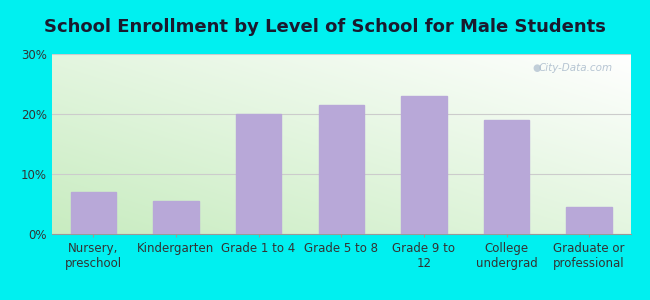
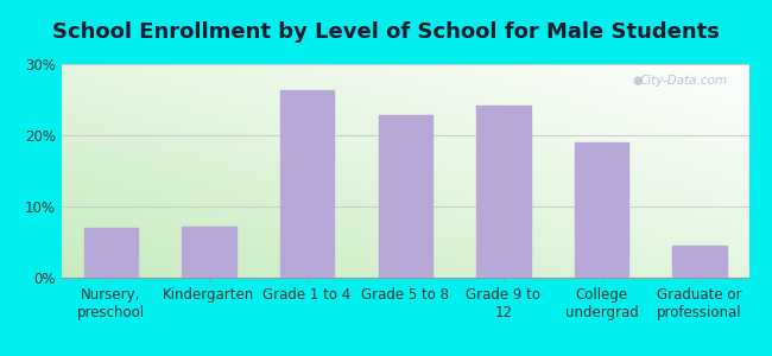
Kindergarten: 5.5% -> 7.2%
Grade 1 to 4: 20.0% -> 26.4%
Grade 5 to 8: 21.5% -> 22.8%
Grade 9 to 12: 23.0% -> 24.2%
